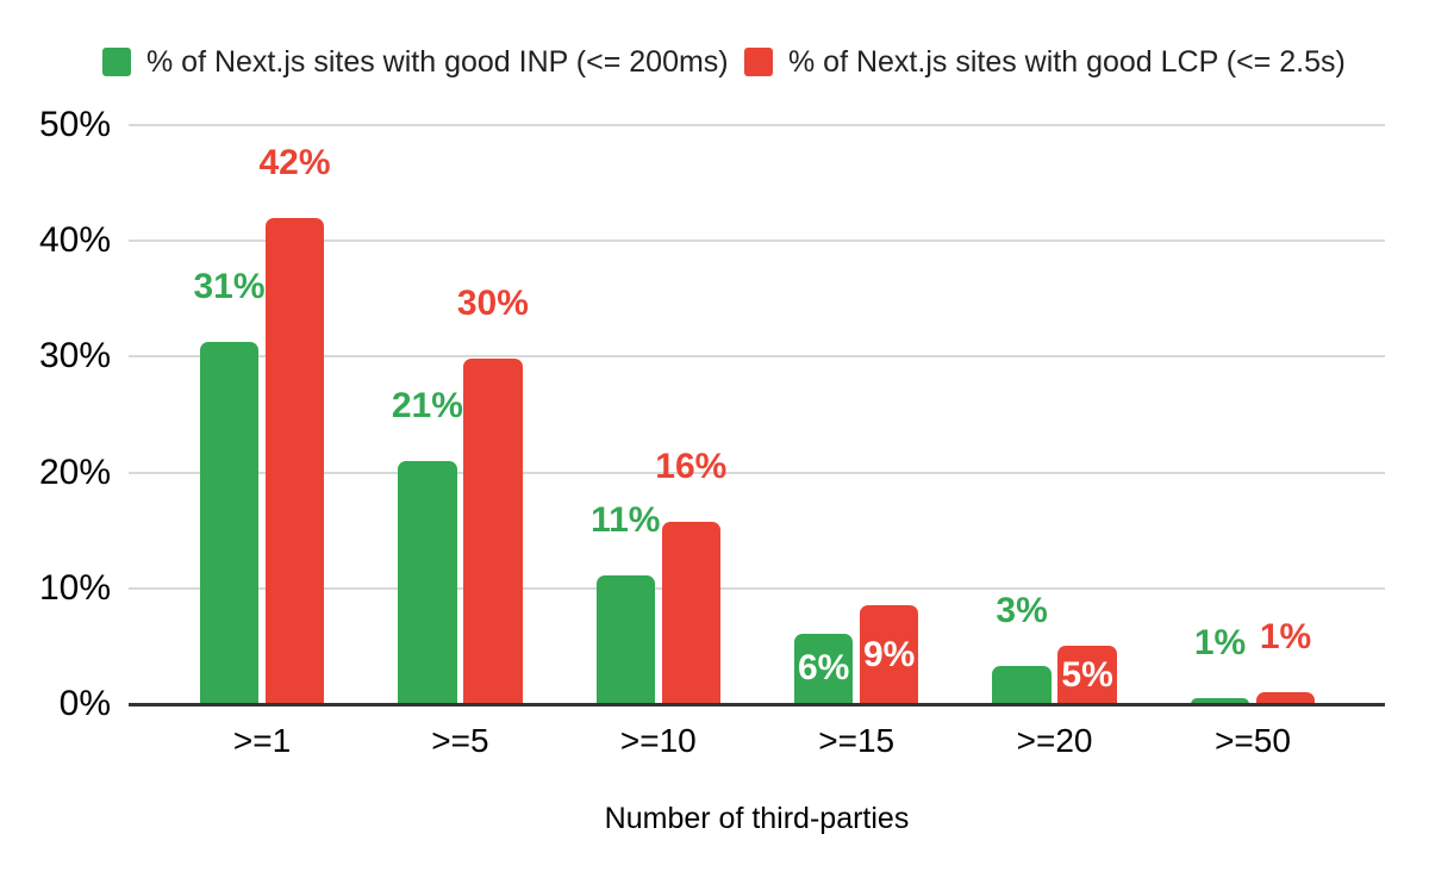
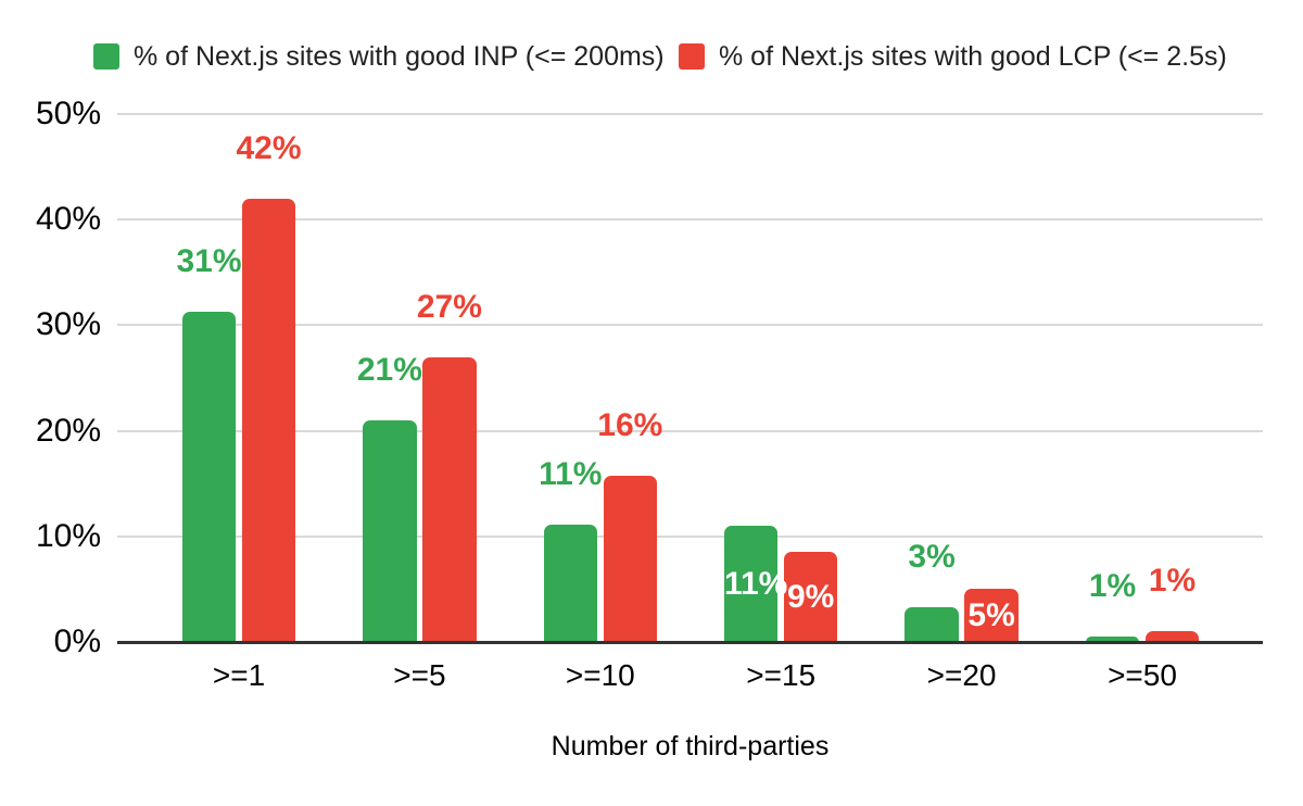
% of Next.js sites with good LCP (<= 2.5s)/>=5: 30% -> 27%
% of Next.js sites with good INP (<= 200ms)/>=15: 6% -> 11%
